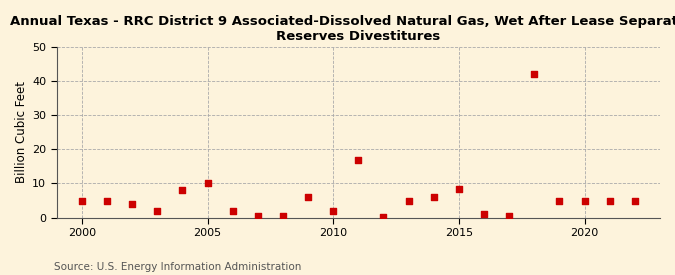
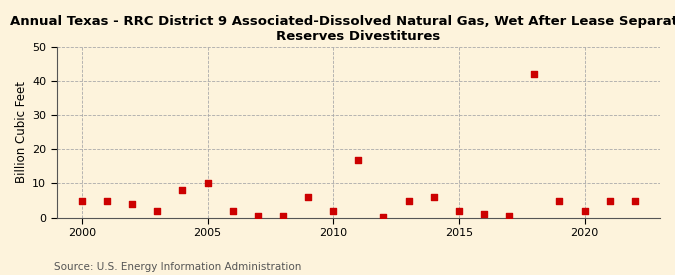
2015: 8.5 -> 2.0
2020: 5.0 -> 2.0
